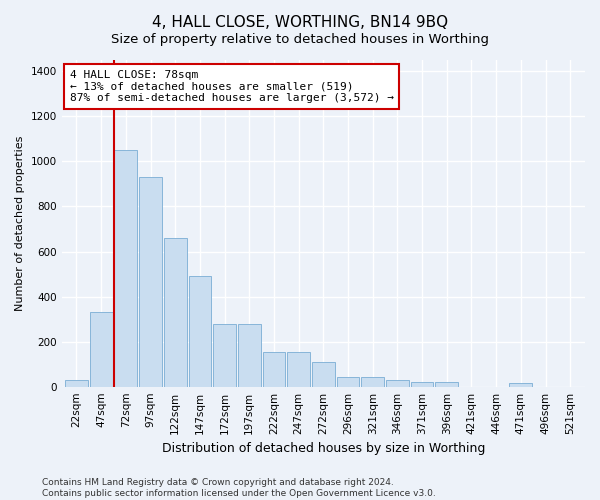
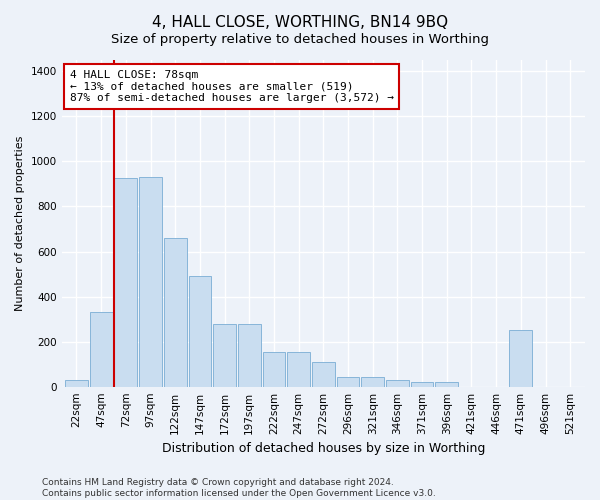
72sqm: 1050 -> 925
471sqm: 15 -> 250
